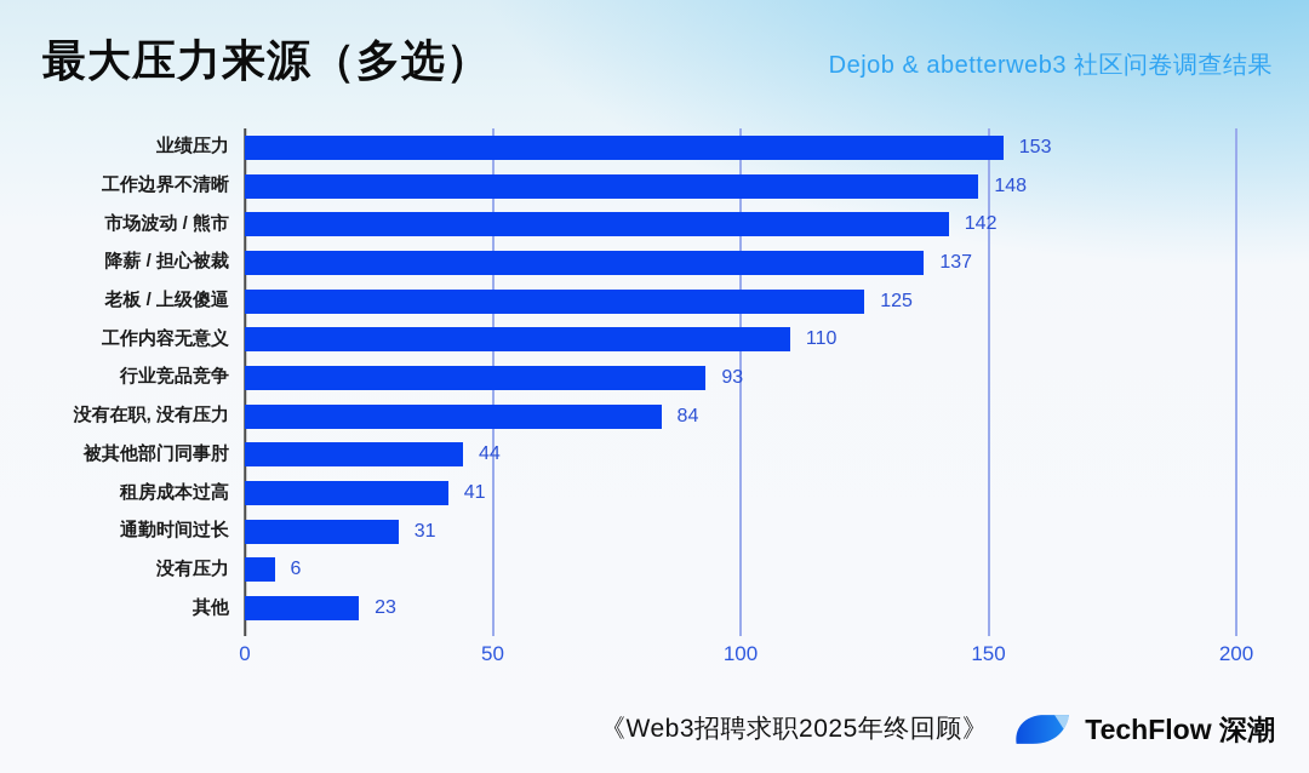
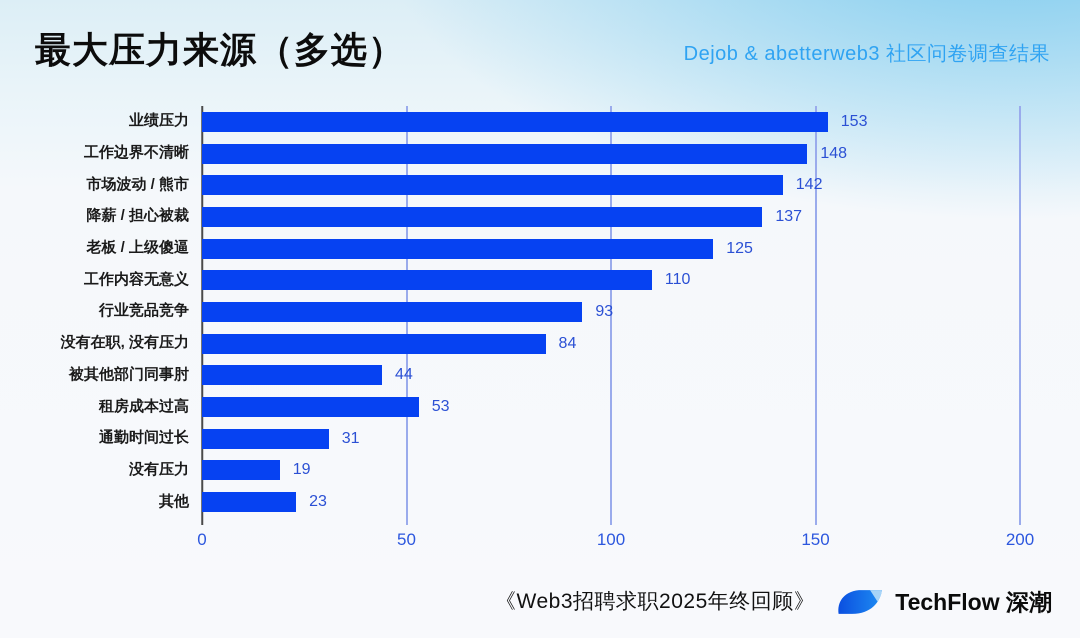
租房成本过高: 41 -> 53
没有压力: 6 -> 19
